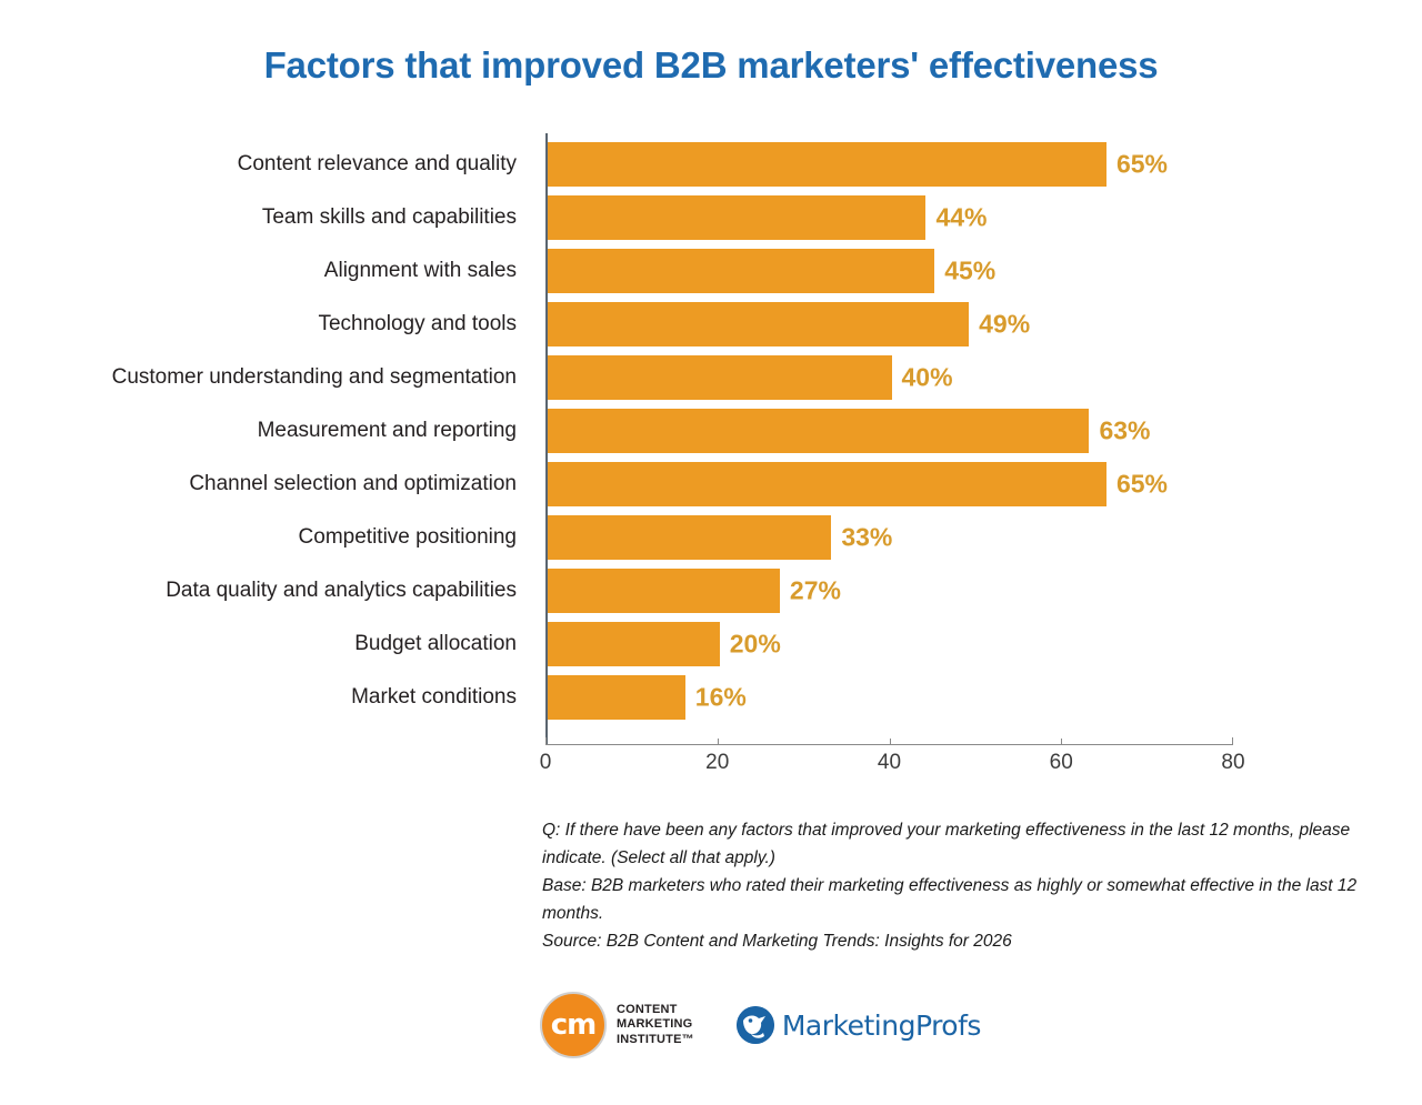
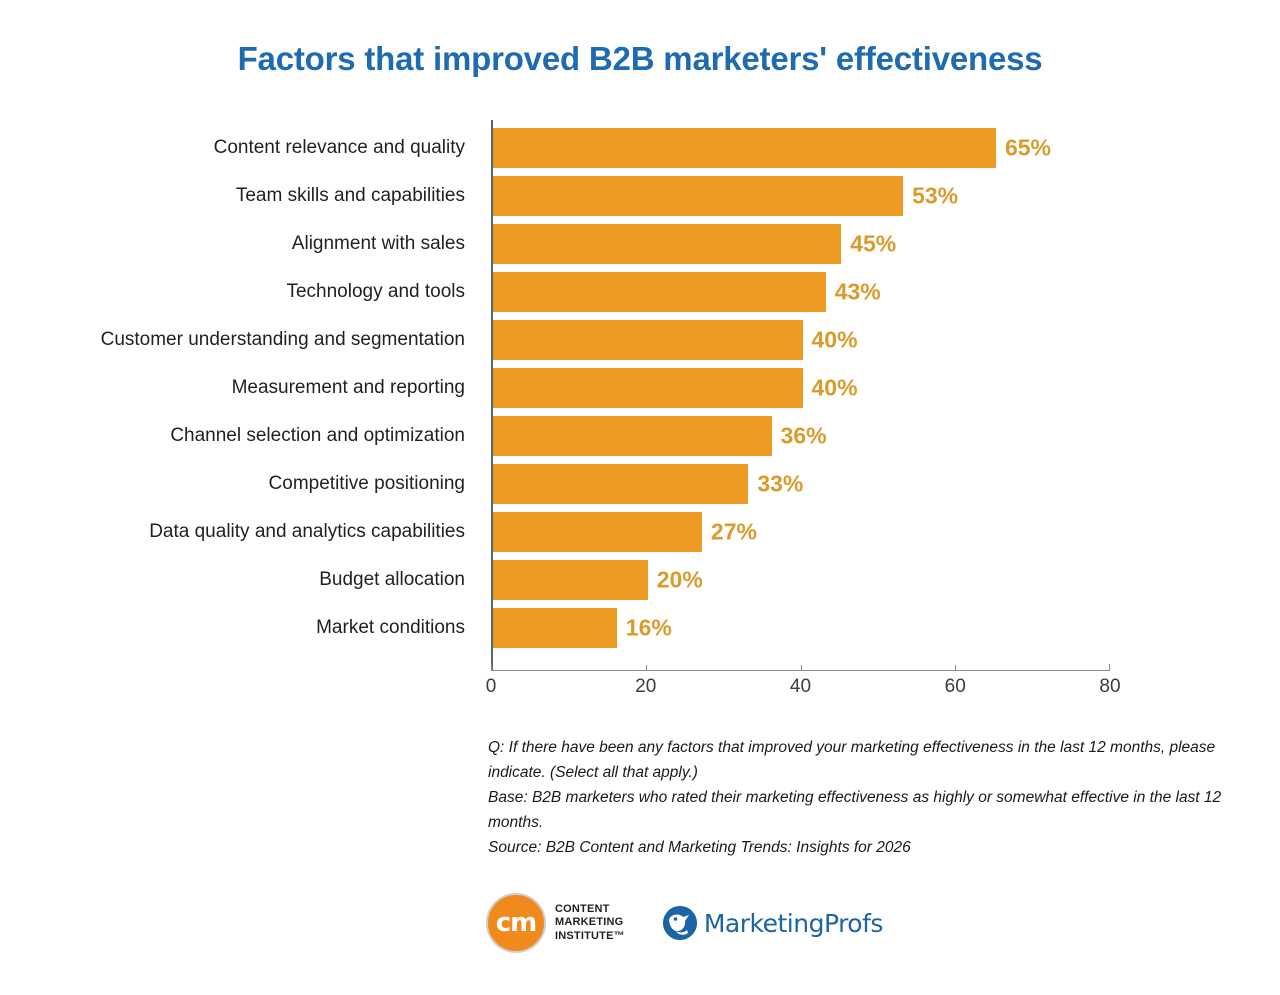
Team skills and capabilities: 44% -> 53%
Technology and tools: 49% -> 43%
Measurement and reporting: 63% -> 40%
Channel selection and optimization: 65% -> 36%
